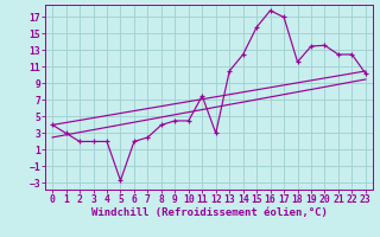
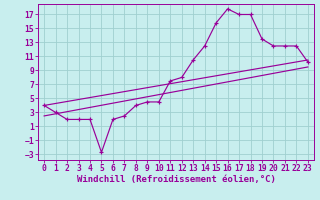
12: 3.0 -> 8.0
18: 11.6 -> 17.0
20: 13.6 -> 12.5
